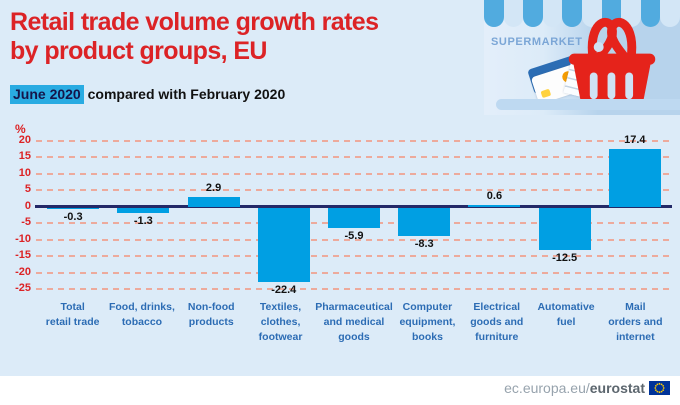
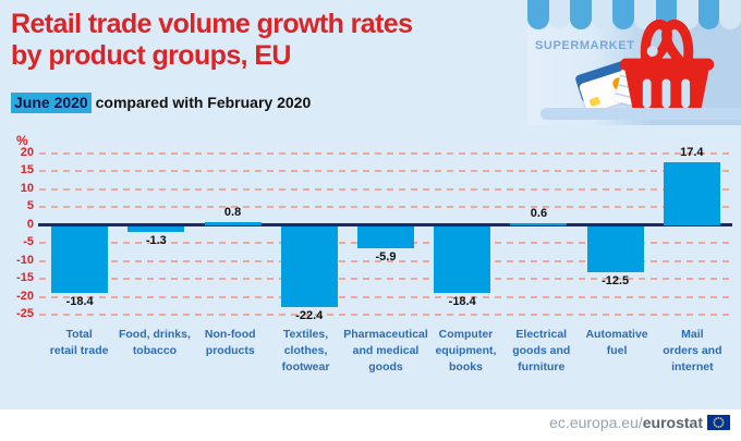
Total retail trade: -0.3 -> -18.4
Non-food products: 2.9 -> 0.8
Computer equipment, books: -8.3 -> -18.4
